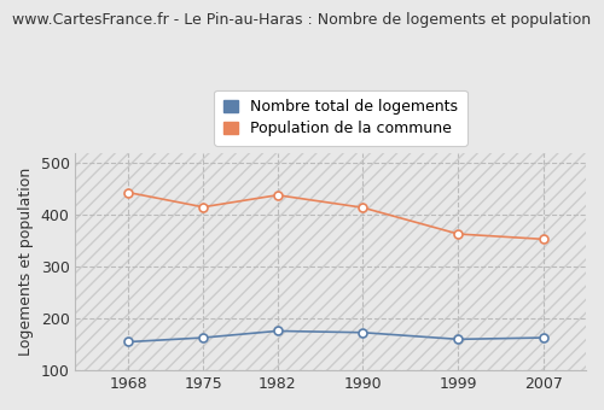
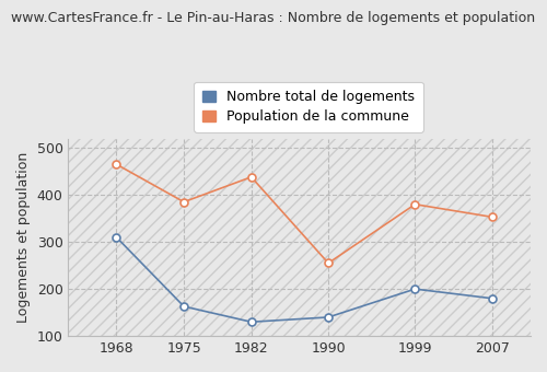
Nombre total de logements/1968: 155 -> 310
Population de la commune/1968: 443 -> 465
Population de la commune/1975: 415 -> 385
Nombre total de logements/1982: 176 -> 130
Nombre total de logements/1990: 173 -> 140
Population de la commune/1990: 414 -> 255
Nombre total de logements/1999: 160 -> 200
Population de la commune/1999: 363 -> 380
Nombre total de logements/2007: 163 -> 180
